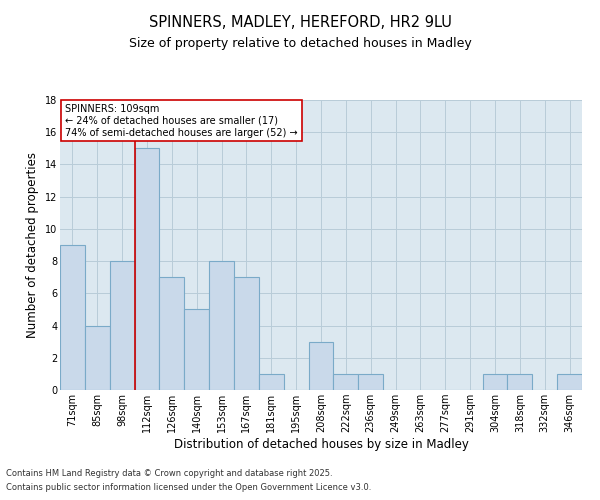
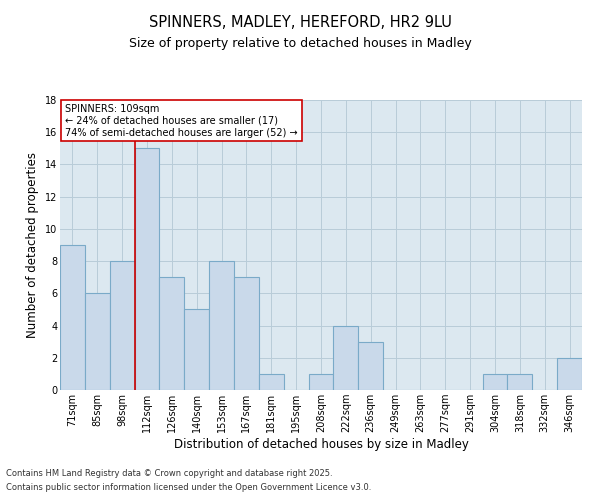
85sqm: 4 -> 6
208sqm: 3 -> 1
222sqm: 1 -> 4
236sqm: 1 -> 3
346sqm: 1 -> 2
